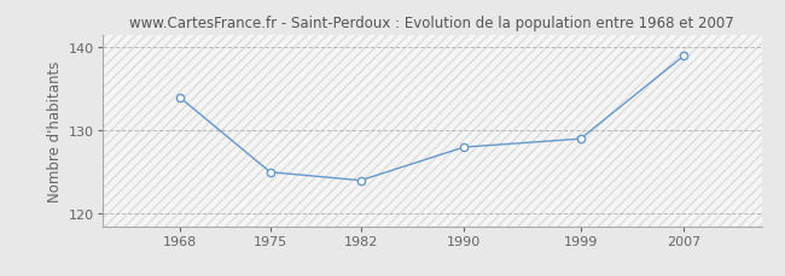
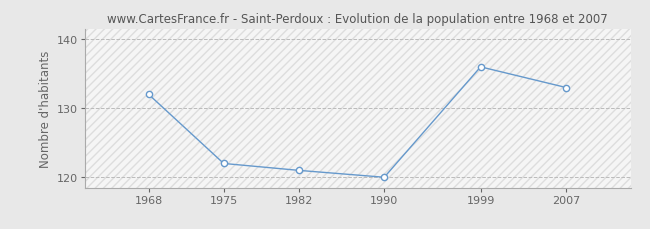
1968: 134 -> 132
1975: 125 -> 122
1982: 124 -> 121
1990: 128 -> 120
1999: 129 -> 136
2007: 139 -> 133
